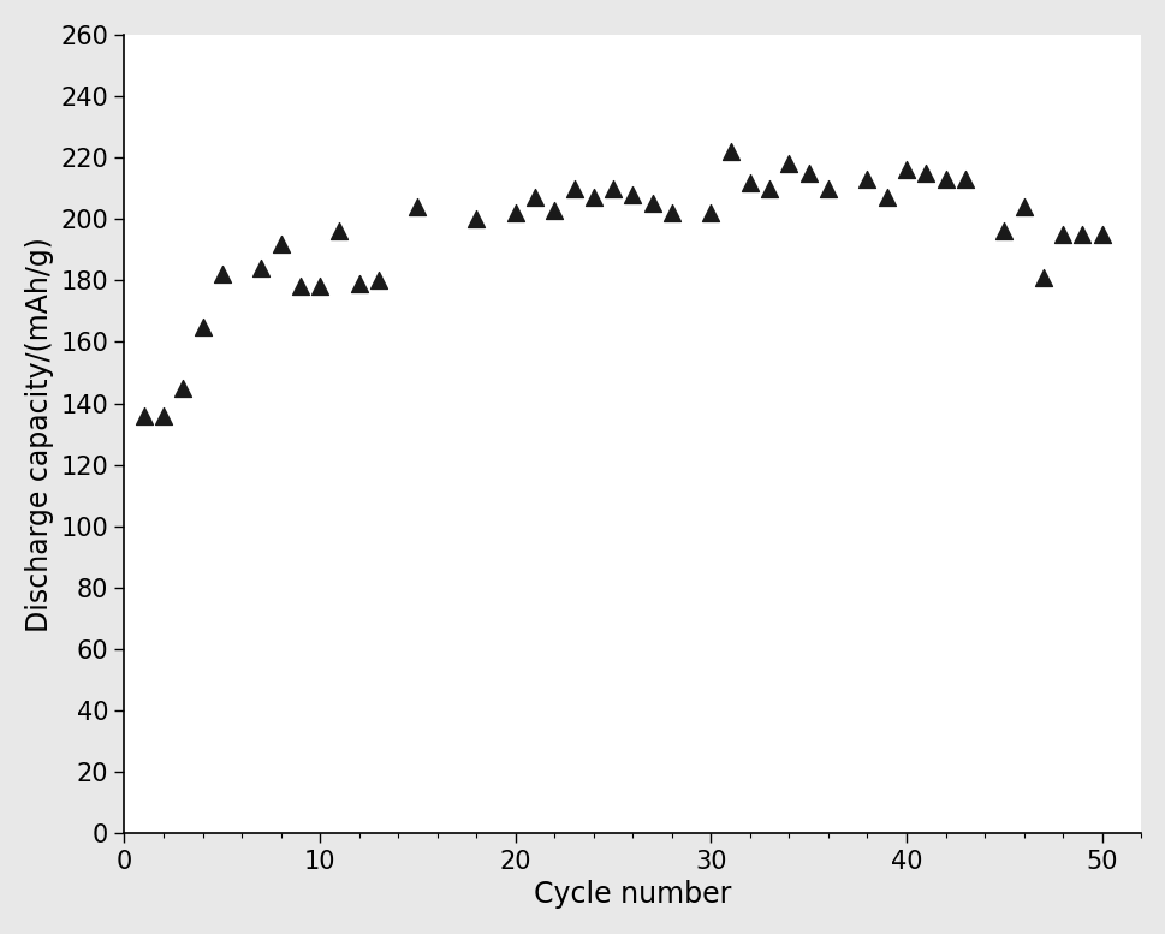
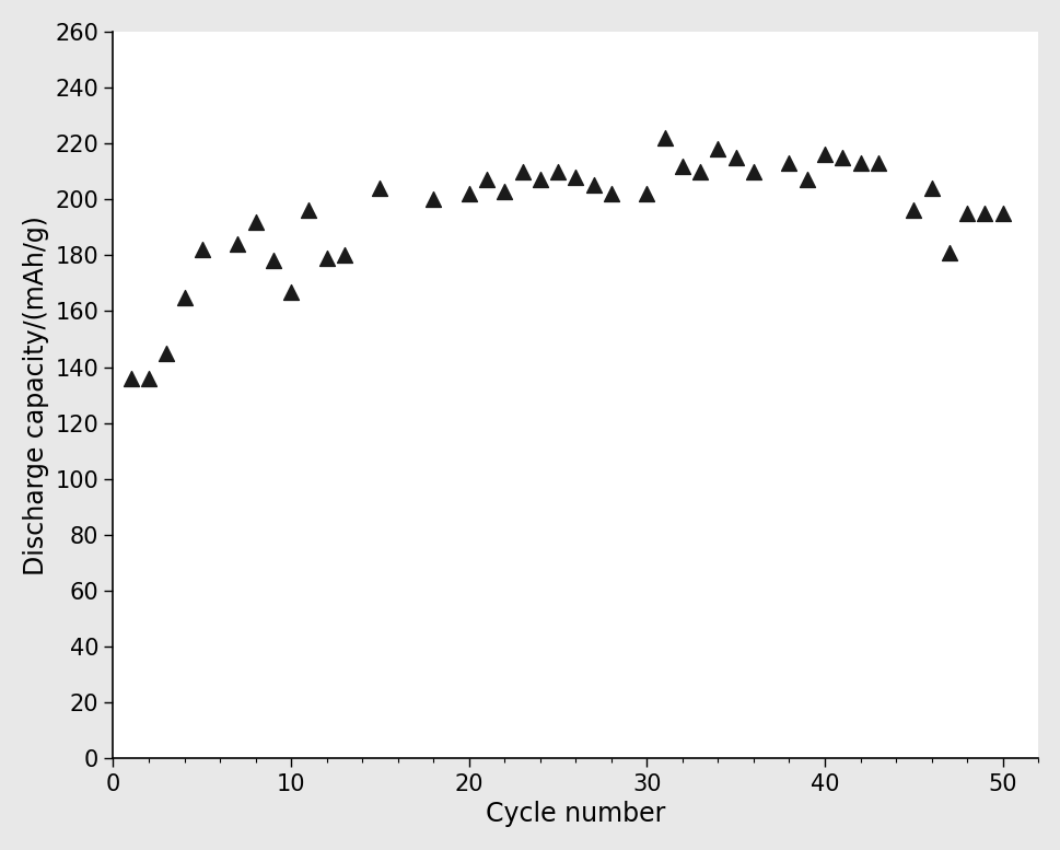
10: 178 -> 167
